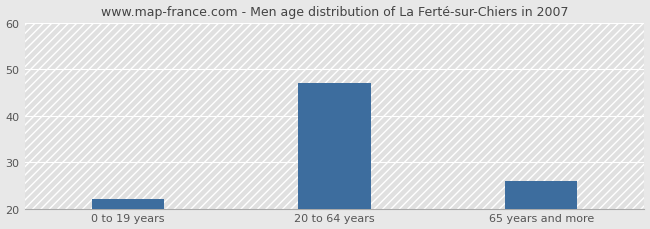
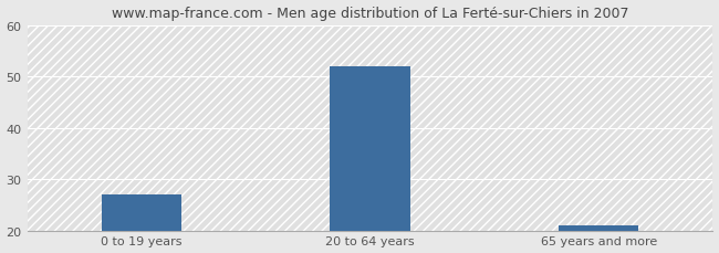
0 to 19 years: 22 -> 27
20 to 64 years: 47 -> 52
65 years and more: 26 -> 21
